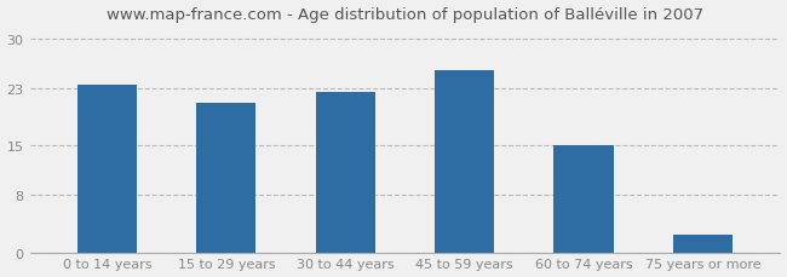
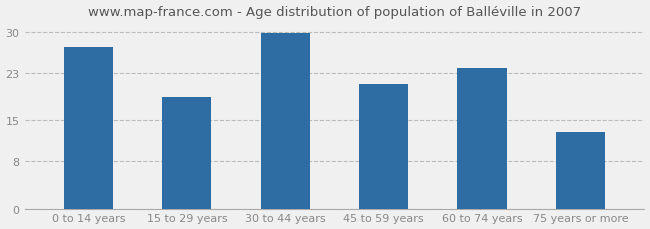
0 to 14 years: 23.5 -> 27.4
15 to 29 years: 21.0 -> 19.0
30 to 44 years: 22.5 -> 29.8
45 to 59 years: 25.5 -> 21.2
60 to 74 years: 15.0 -> 23.8
75 years or more: 2.5 -> 13.0
